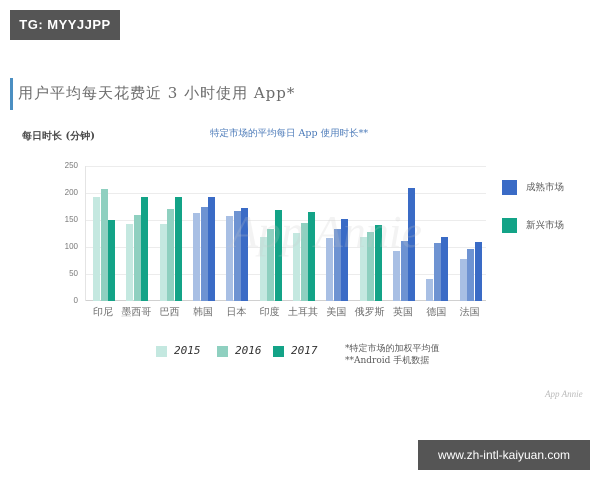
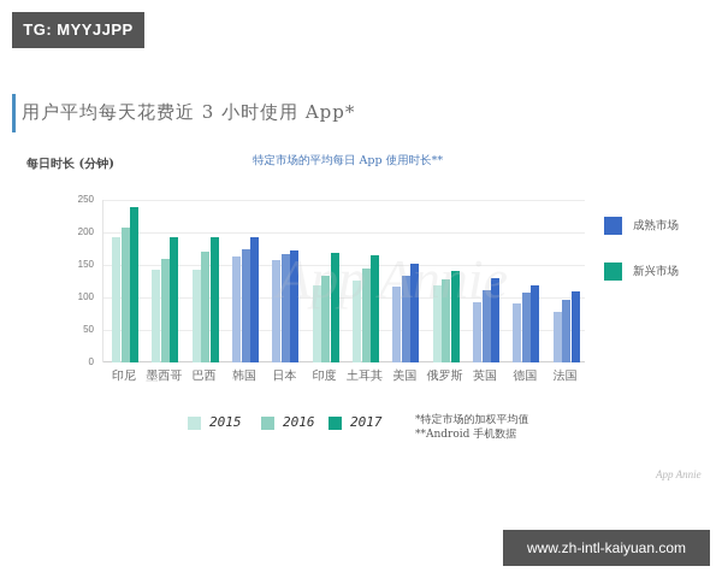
2017/印尼: 150 -> 240
2017/英国: 210 -> 130
2015/德国: 40 -> 90
